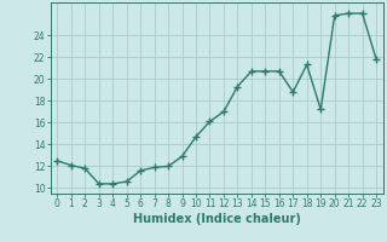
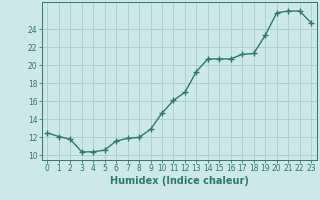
17: 18.8 -> 21.2
19: 17.2 -> 23.3
23: 21.8 -> 24.7
